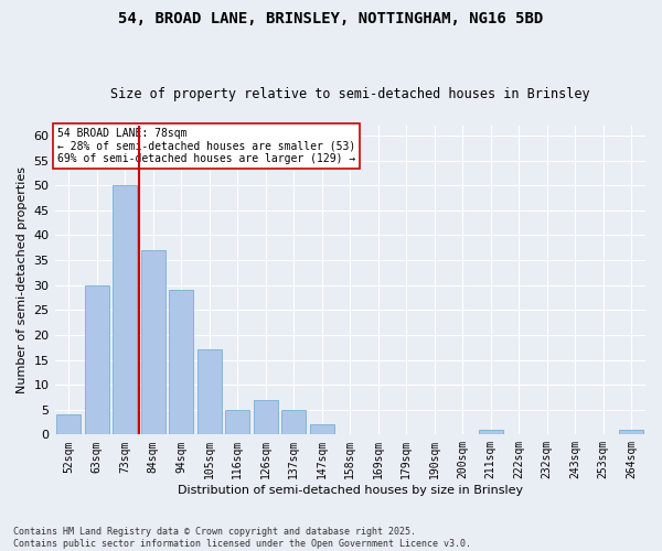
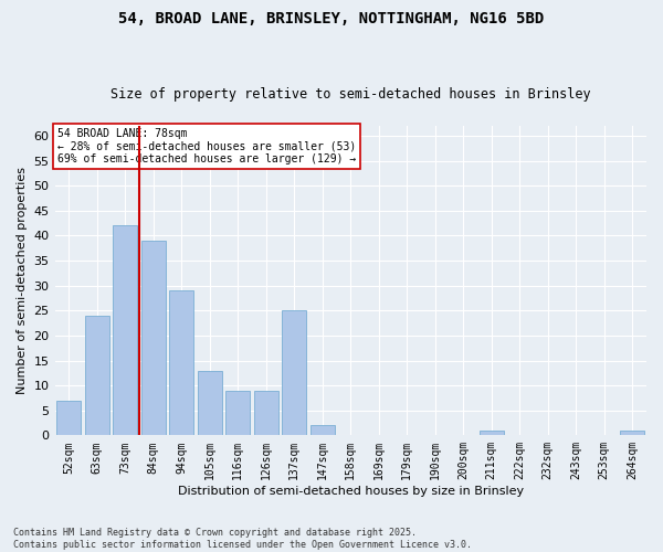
52sqm: 4 -> 7
63sqm: 30 -> 24
73sqm: 50 -> 42
84sqm: 37 -> 39
105sqm: 17 -> 13
116sqm: 5 -> 9
126sqm: 7 -> 9
137sqm: 5 -> 25
